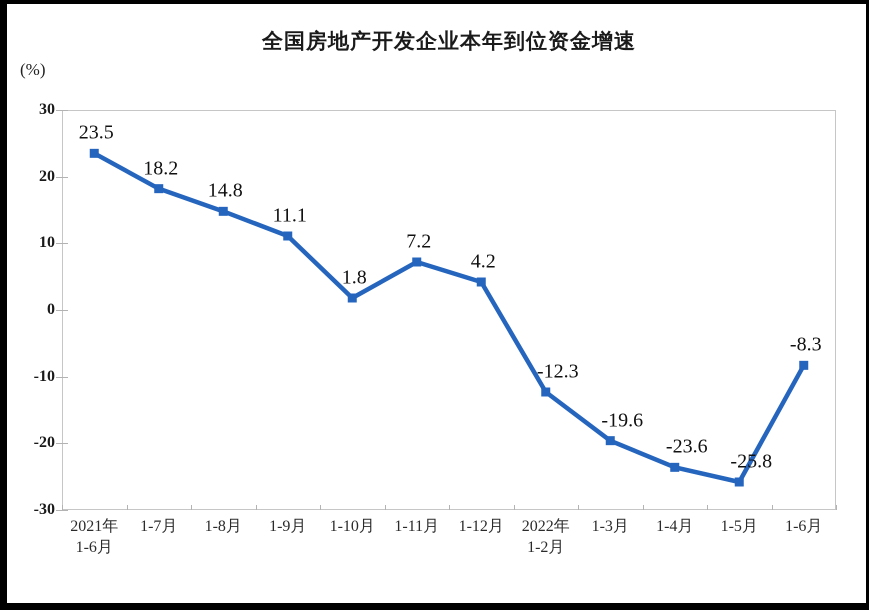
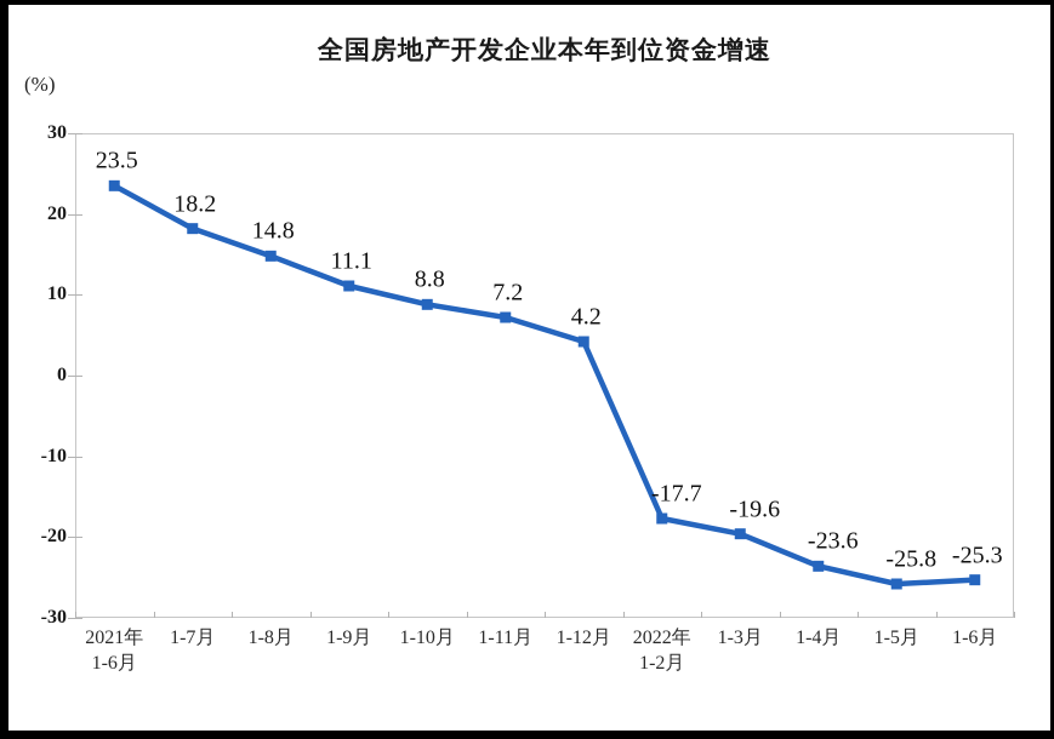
1-10月: 1.8 -> 8.8
2022年 1-2月: -12.3 -> -17.7
1-6月: -8.3 -> -25.3
